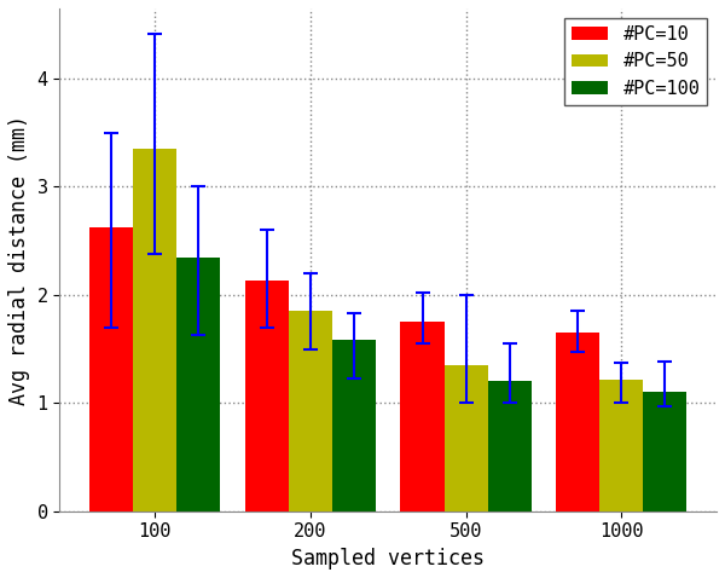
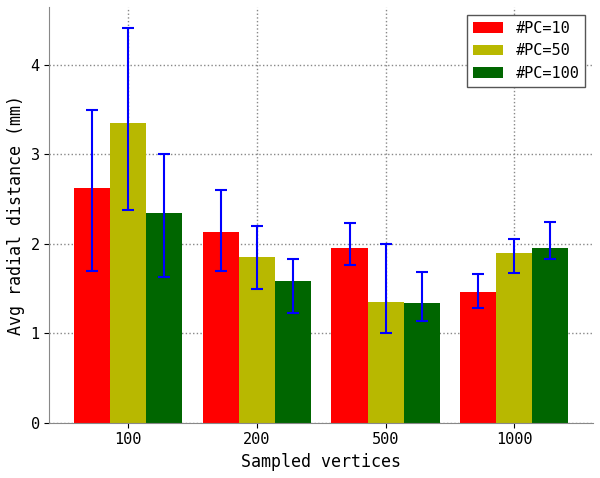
#PC=10/500: 1.75 -> 1.96
#PC=100/500: 1.20 -> 1.34
#PC=10/1000: 1.65 -> 1.46
#PC=50/1000: 1.22 -> 1.90
#PC=100/1000: 1.10 -> 1.96
